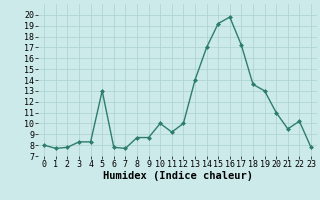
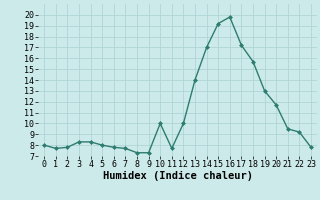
5: 13.0 -> 8.0
8: 8.7 -> 7.3
9: 8.7 -> 7.3
11: 9.2 -> 7.7
18: 13.6 -> 15.7
20: 11.0 -> 11.7
22: 10.2 -> 9.2
